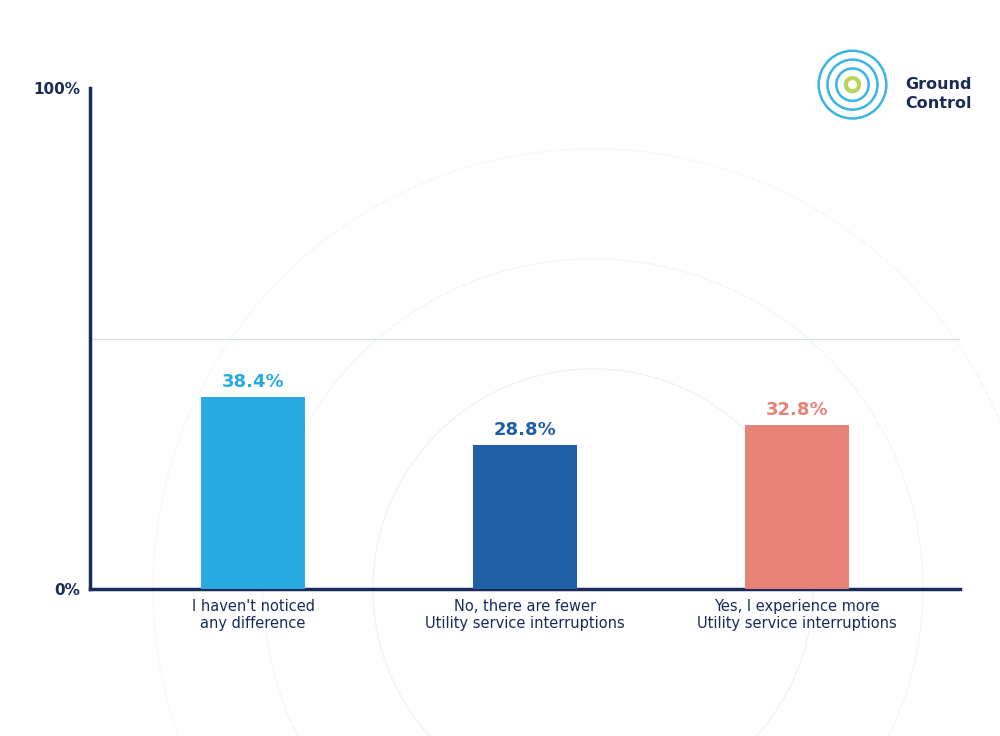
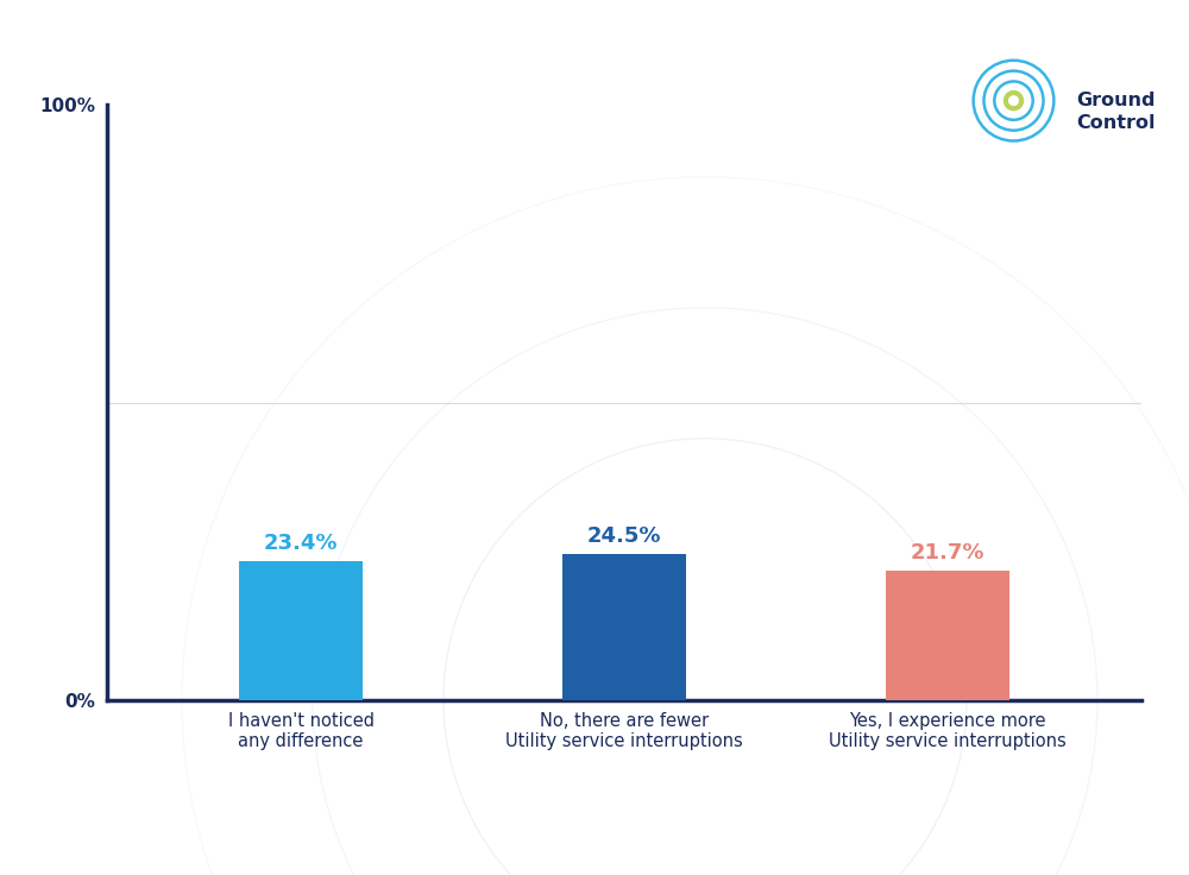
I haven't noticed any difference: 38.4% -> 23.4%
No, there are fewer Utility service interruptions: 28.8% -> 24.5%
Yes, I experience more Utility service interruptions: 32.8% -> 21.7%
